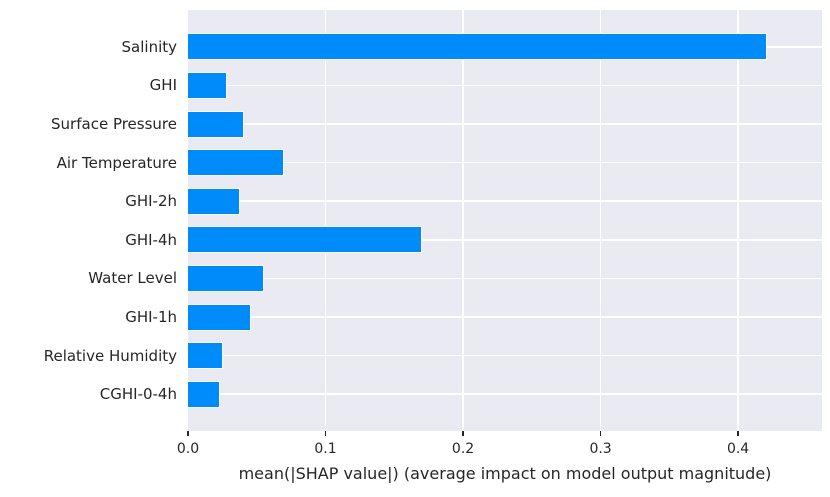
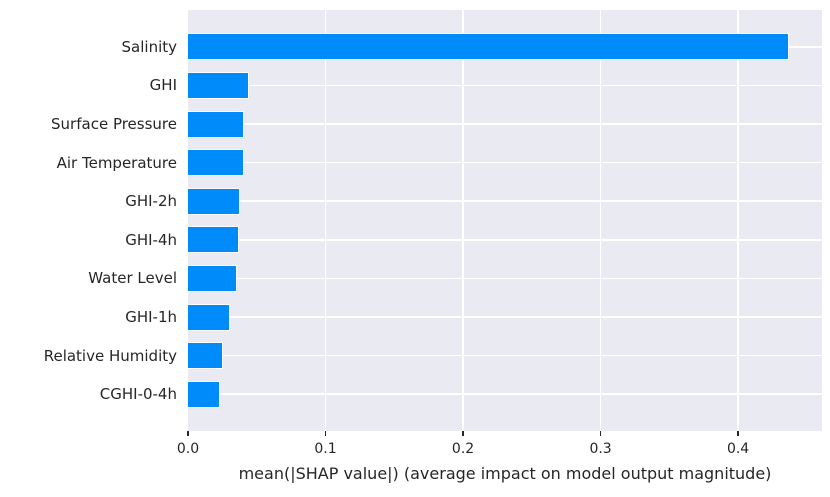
Salinity: 0.421 -> 0.437
GHI: 0.028 -> 0.044
Air Temperature: 0.070 -> 0.041
GHI-4h: 0.170 -> 0.037
Water Level: 0.055 -> 0.035
GHI-1h: 0.046 -> 0.030
